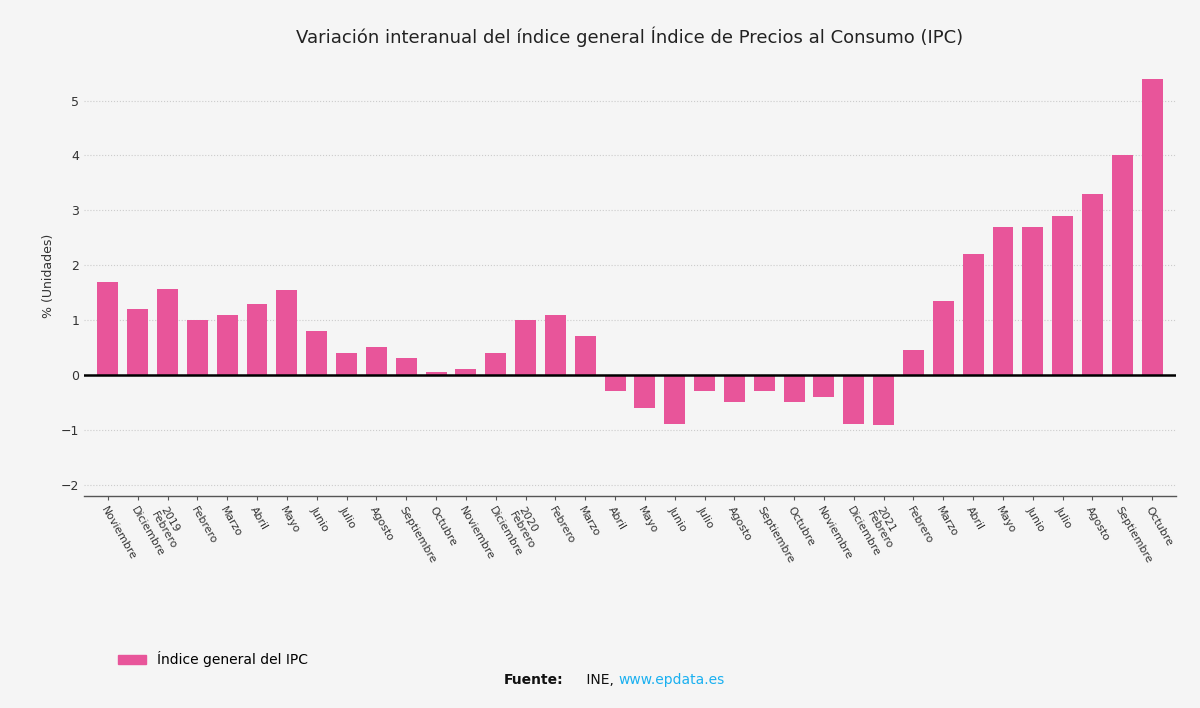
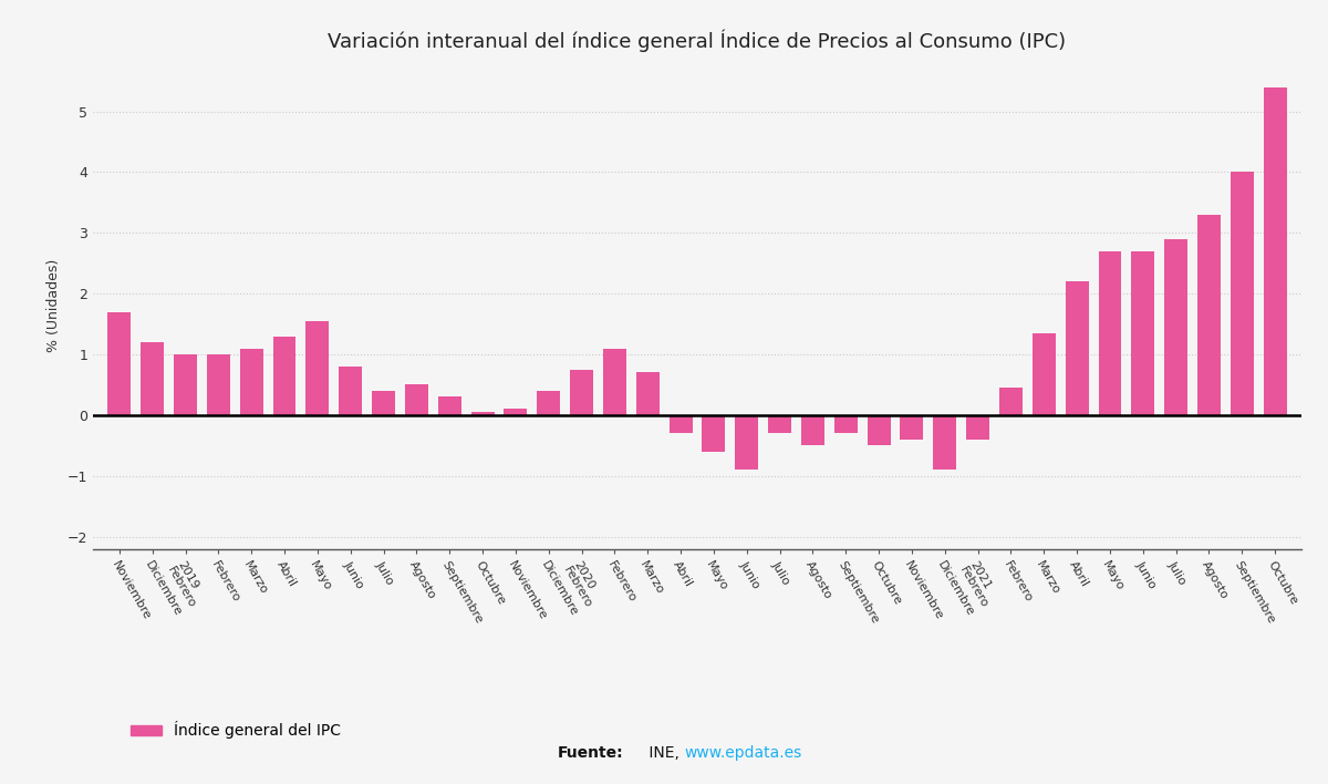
2019 Febrero: 1.56 -> 1.00
2020 Febrero: 1.00 -> 0.75
2021 Febrero: -0.92 -> -0.40
